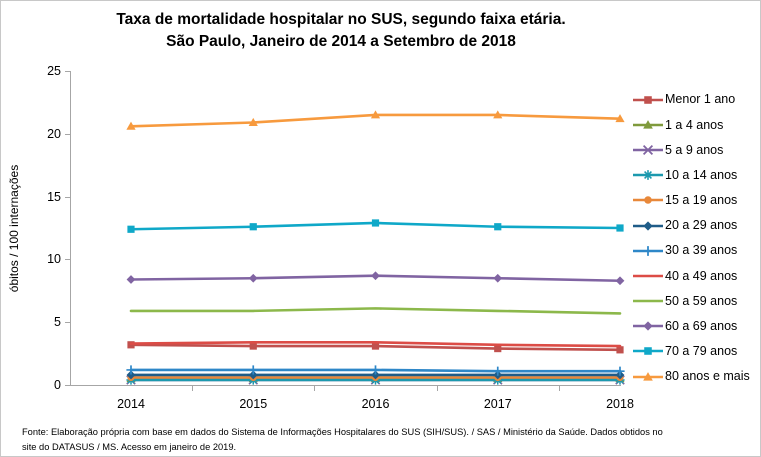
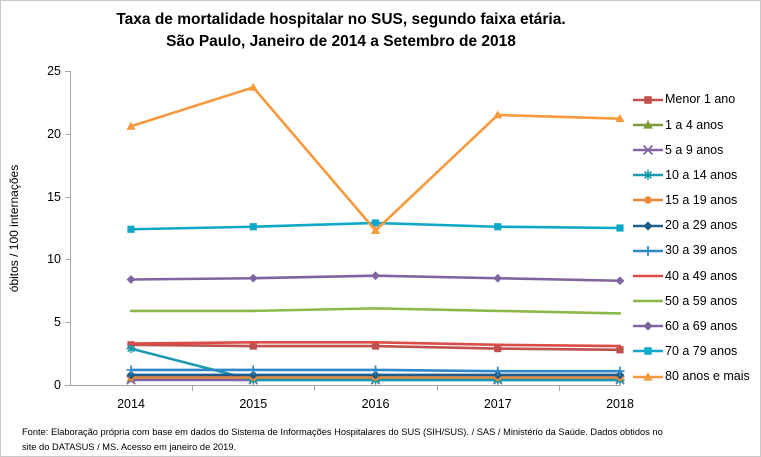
10 a 14 anos/2014: 0.4 -> 2.9
80 anos e mais/2015: 20.9 -> 23.7
80 anos e mais/2016: 21.5 -> 12.3
